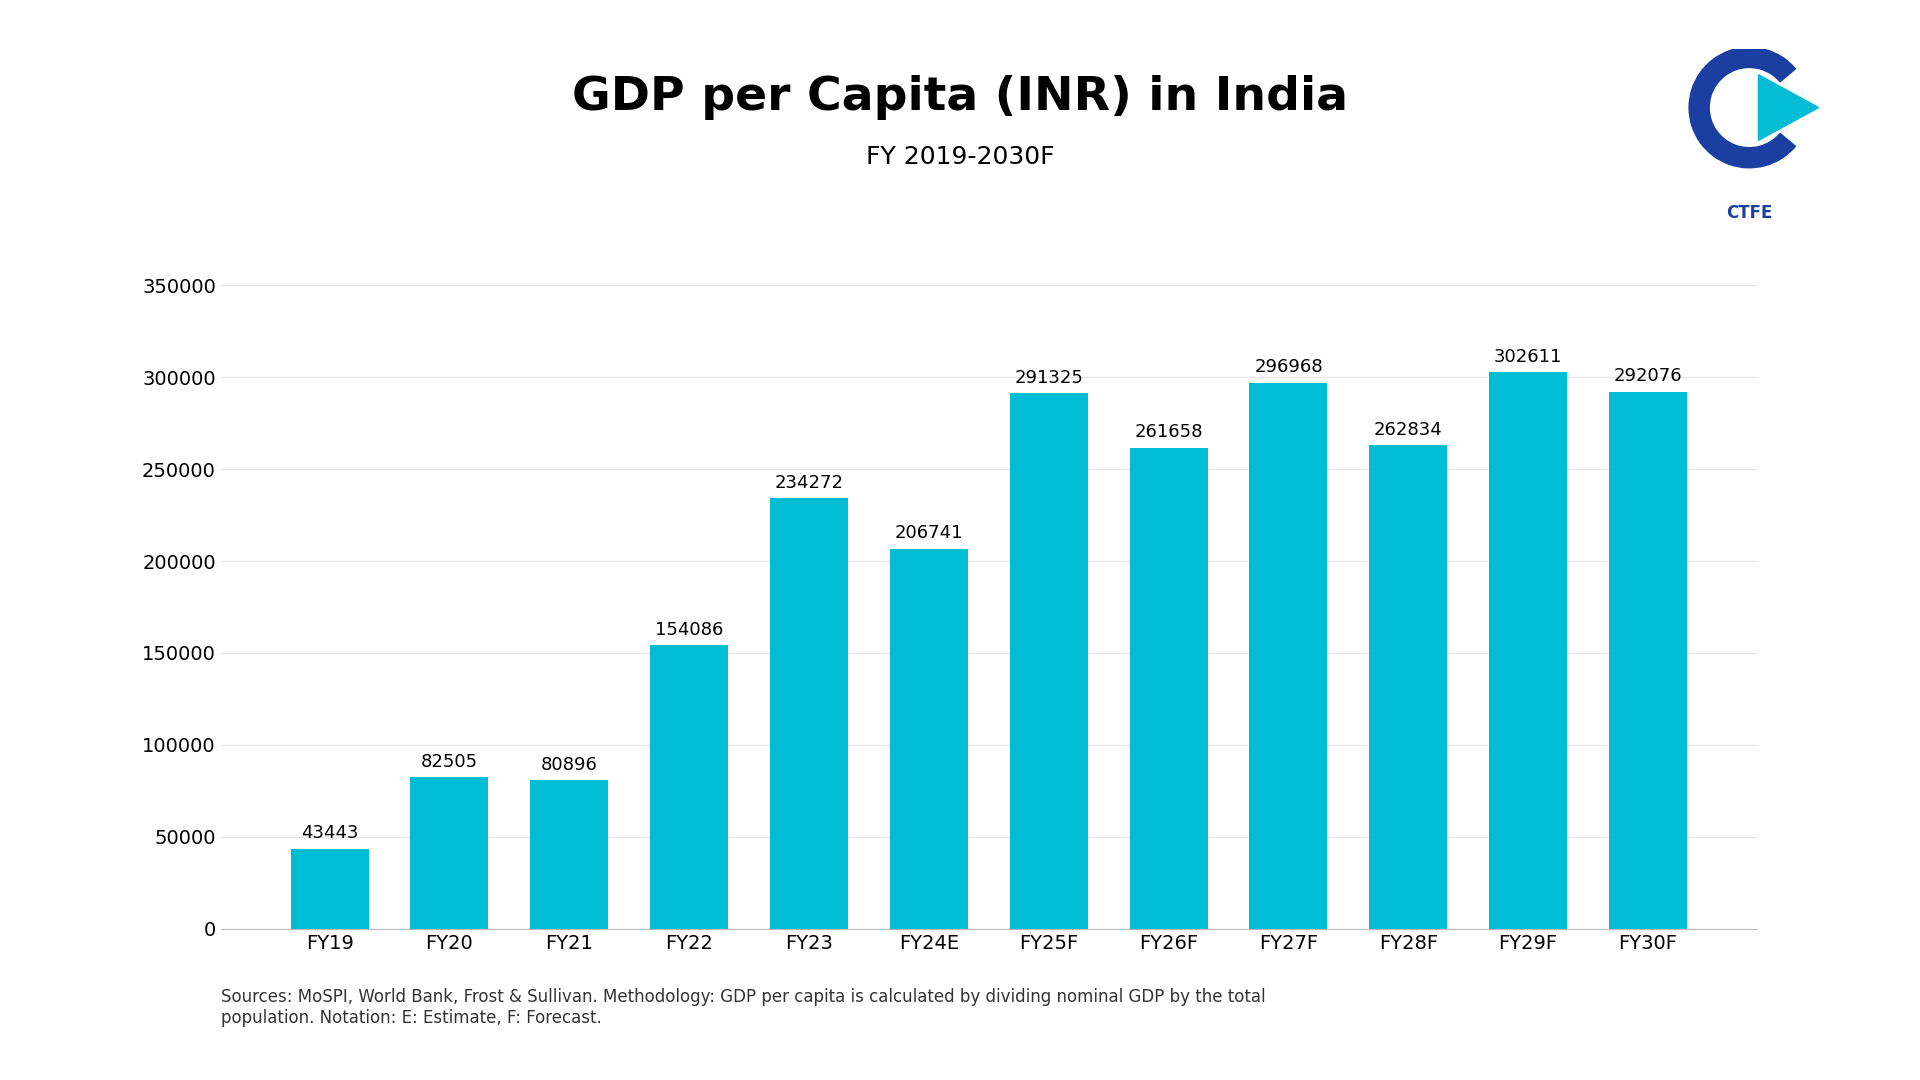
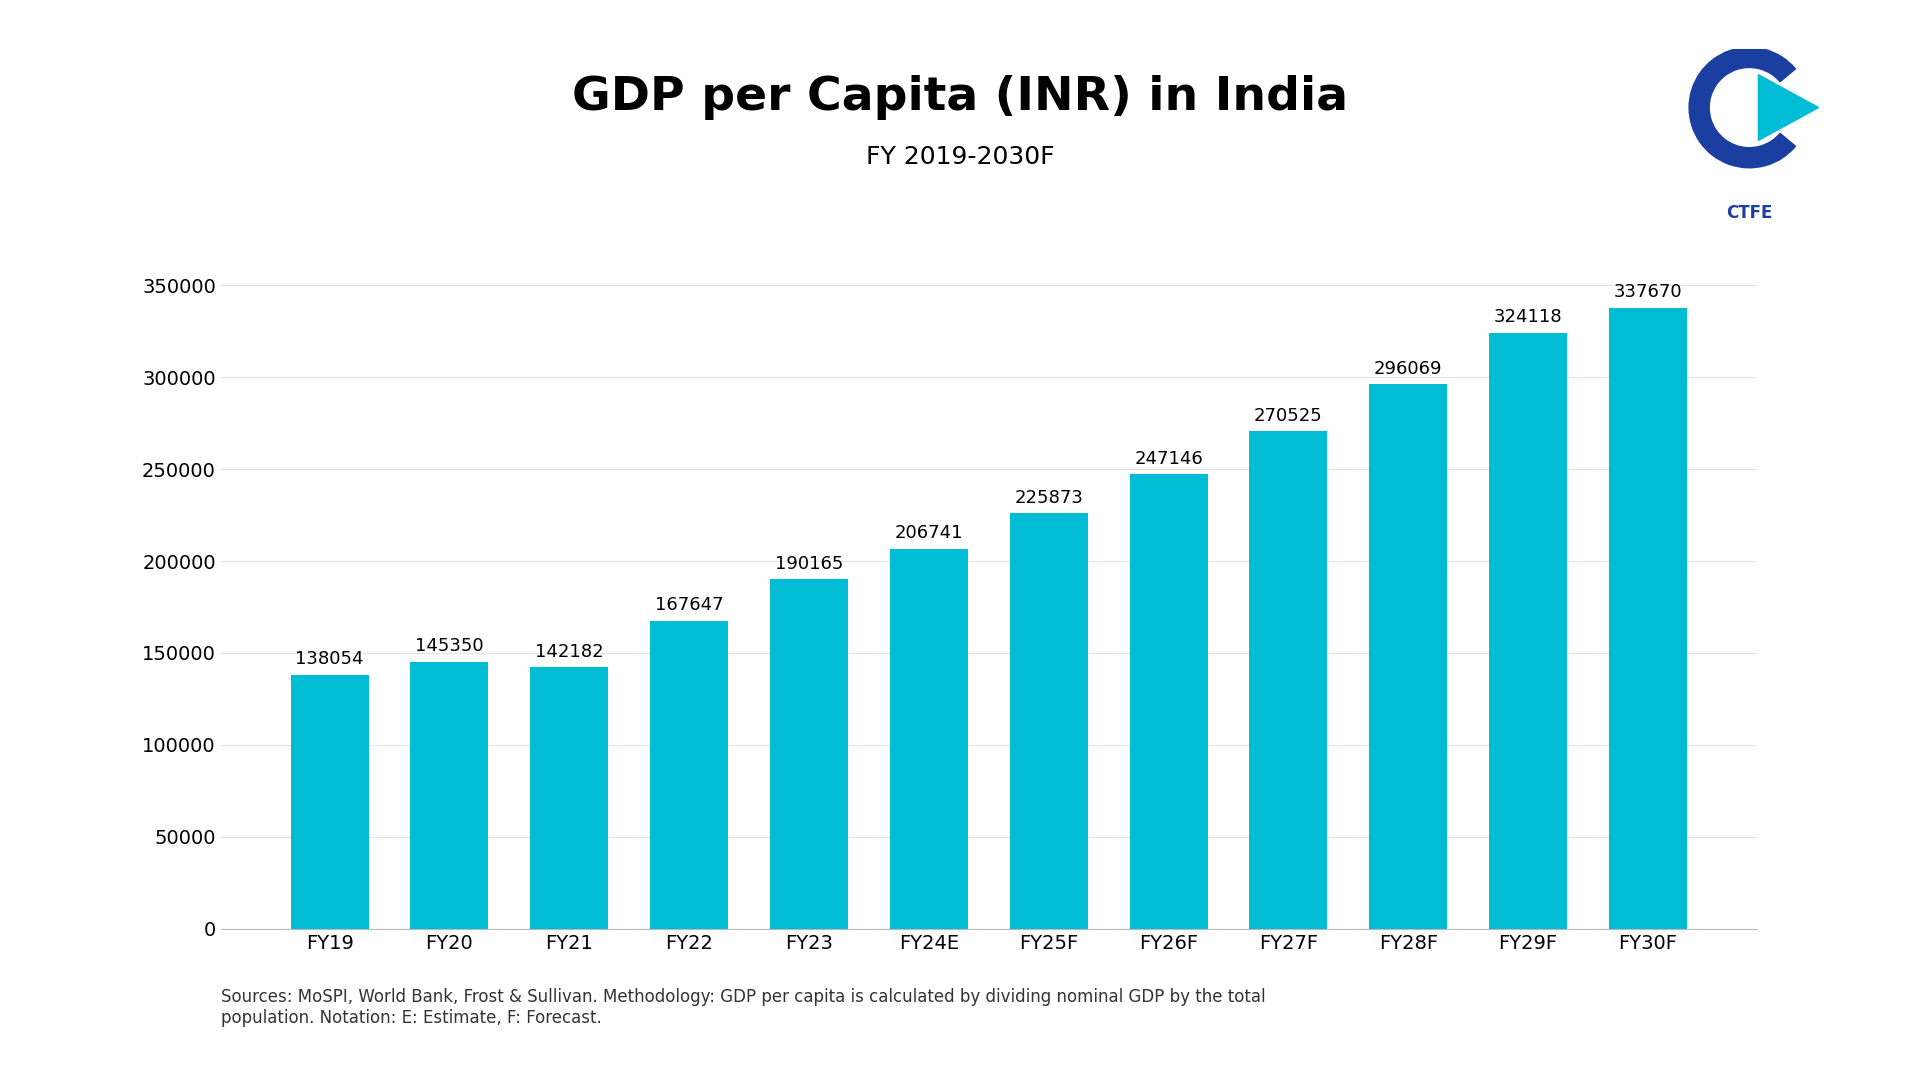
FY19: 43443 -> 138054
FY20: 82505 -> 145350
FY21: 80896 -> 142182
FY22: 154086 -> 167647
FY23: 234272 -> 190165
FY25F: 291325 -> 225873
FY26F: 261658 -> 247146
FY27F: 296968 -> 270525
FY28F: 262834 -> 296069
FY29F: 302611 -> 324118
FY30F: 292076 -> 337670
